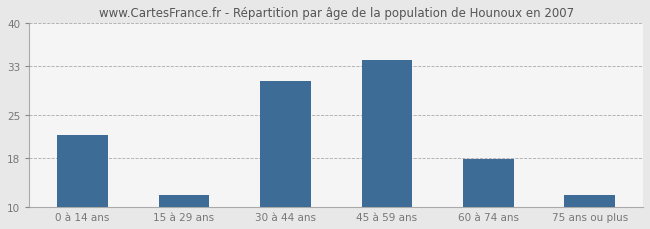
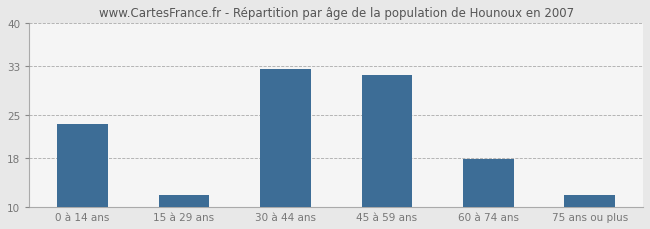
0 à 14 ans: 21.8 -> 23.5
30 à 44 ans: 30.6 -> 32.5
45 à 59 ans: 34.0 -> 31.5
